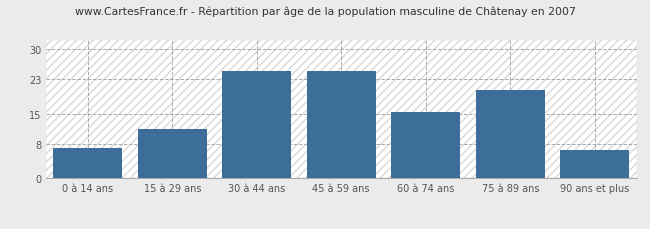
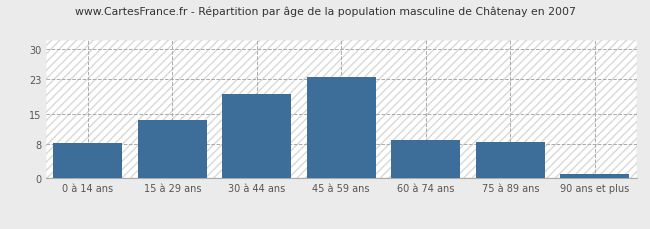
0 à 14 ans: 7.0 -> 8.2
15 à 29 ans: 11.5 -> 13.5
30 à 44 ans: 25.0 -> 19.5
45 à 59 ans: 25.0 -> 23.5
60 à 74 ans: 15.5 -> 9.0
75 à 89 ans: 20.5 -> 8.5
90 ans et plus: 6.5 -> 1.0
